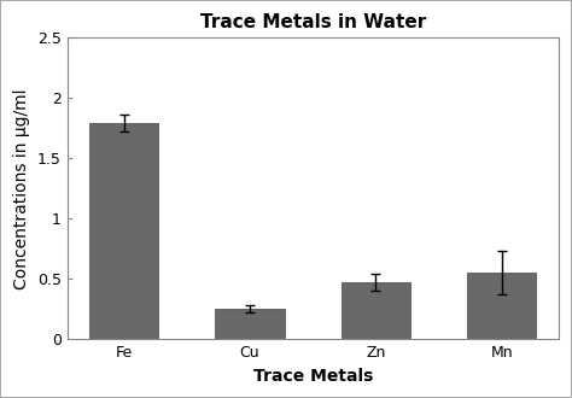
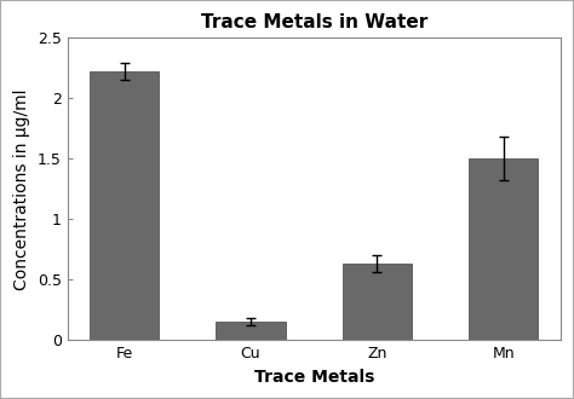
Fe: 1.79 -> 2.22
Cu: 0.25 -> 0.15
Zn: 0.47 -> 0.63
Mn: 0.55 -> 1.50
